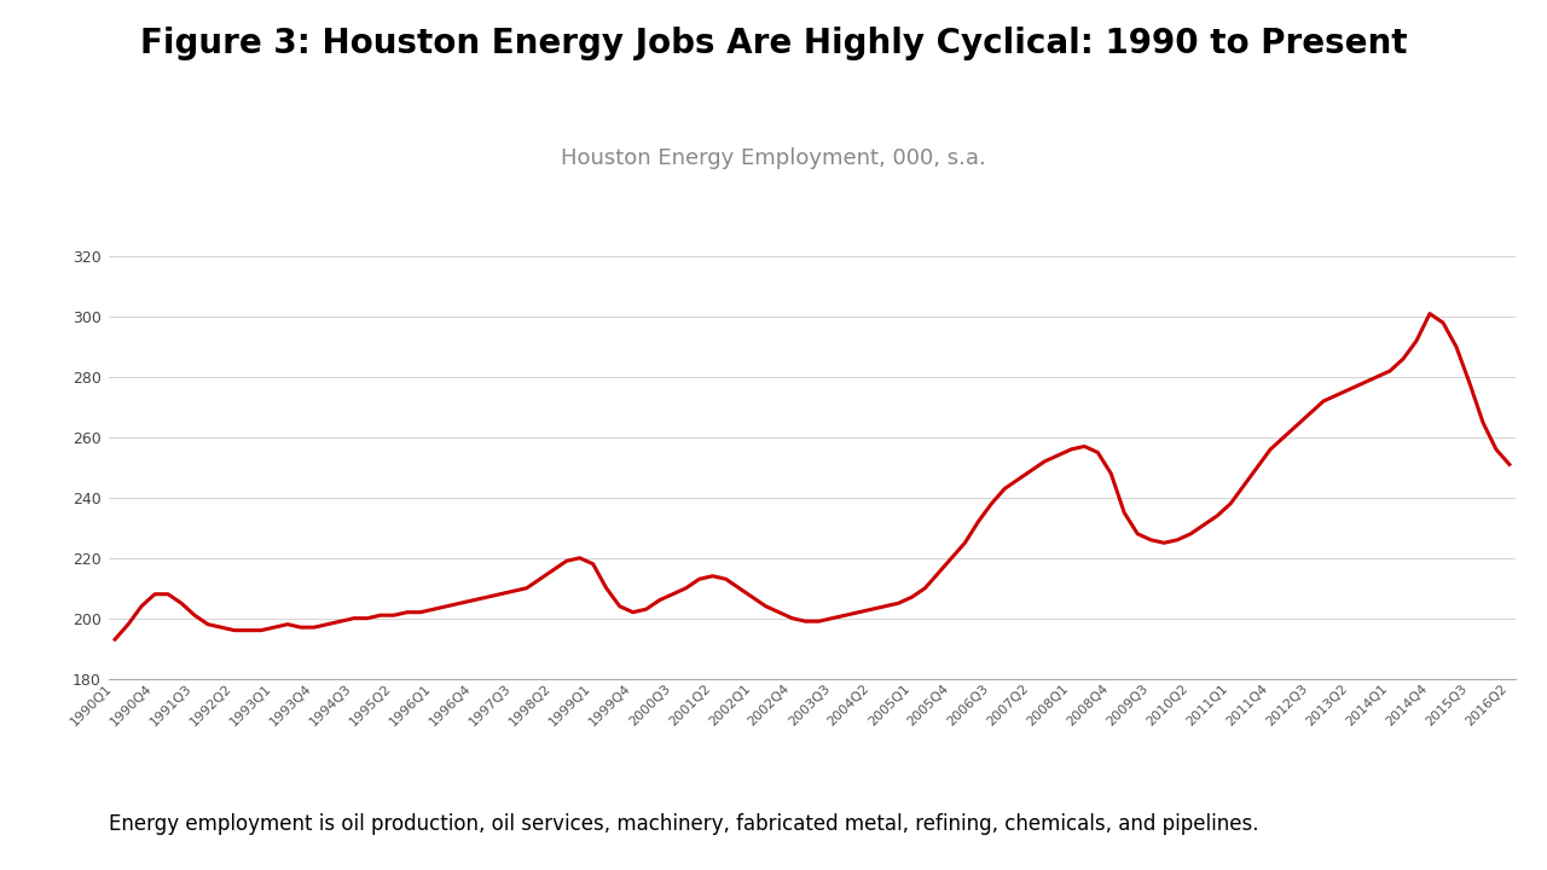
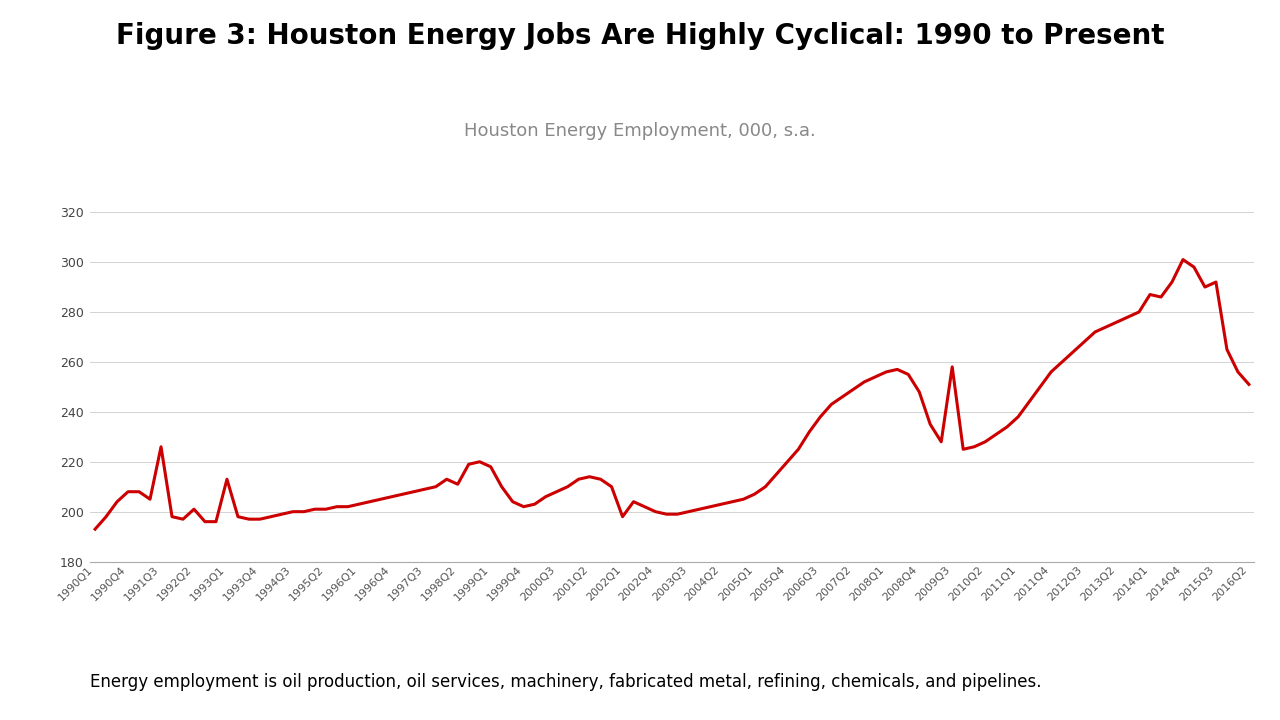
1991Q3: 201 -> 226
1992Q2: 196 -> 201
1993Q1: 197 -> 213
1998Q2: 216 -> 211
2002Q1: 207 -> 198
2009Q3: 226 -> 258
2014Q1: 282 -> 287
2015Q3: 278 -> 292
